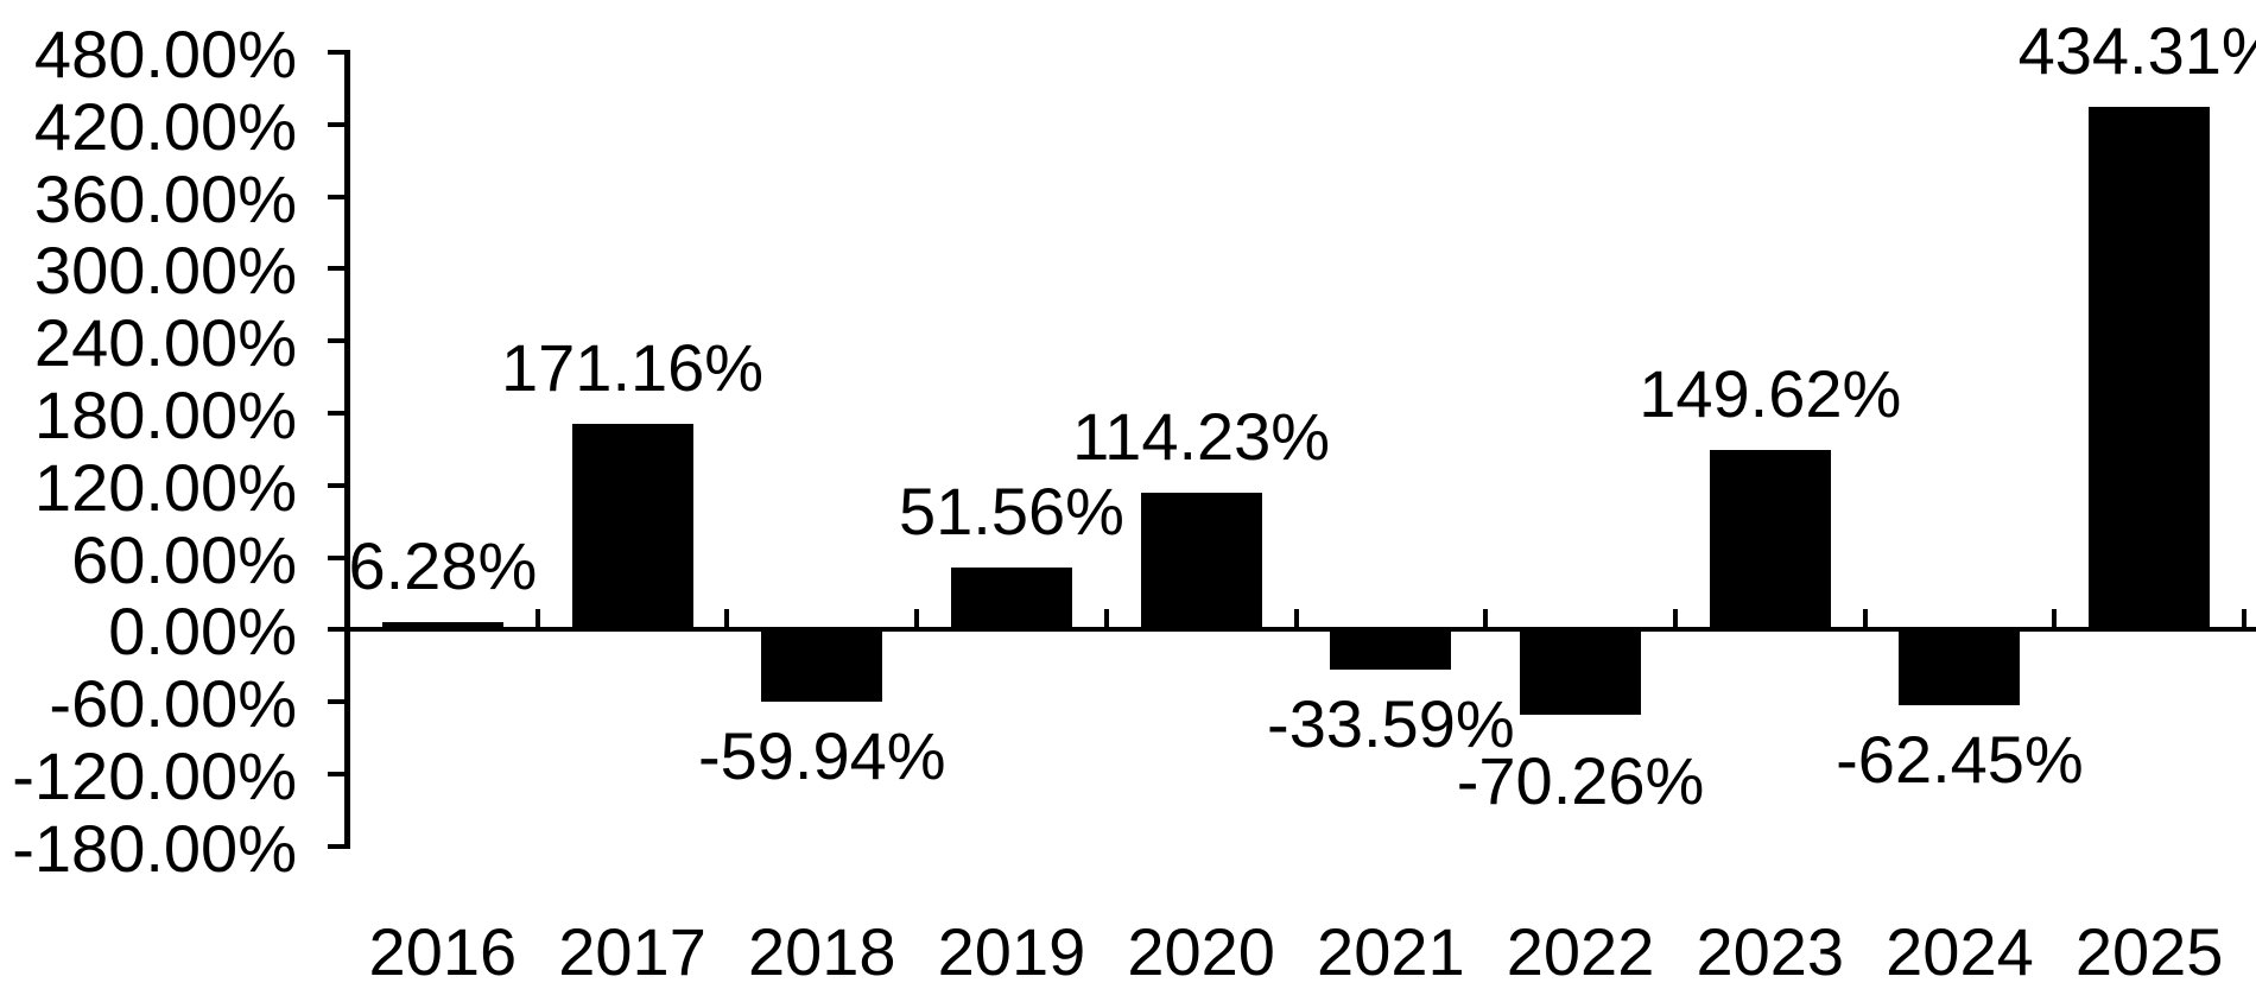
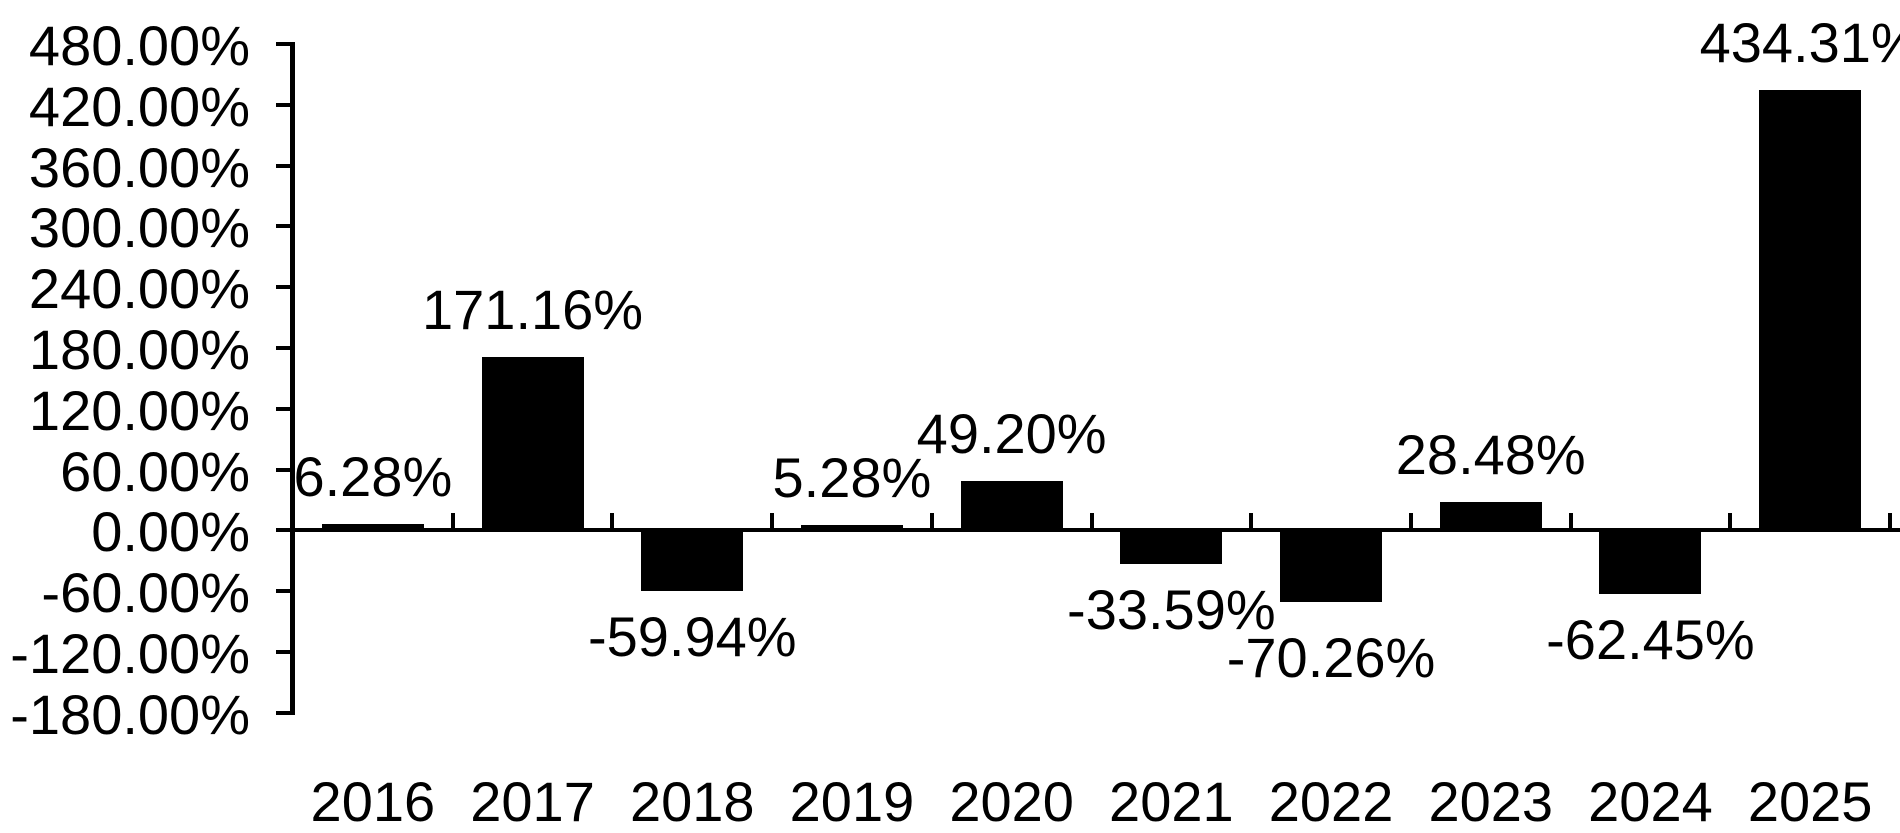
2019: 51.56% -> 5.28%
2020: 114.23% -> 49.20%
2023: 149.62% -> 28.48%
